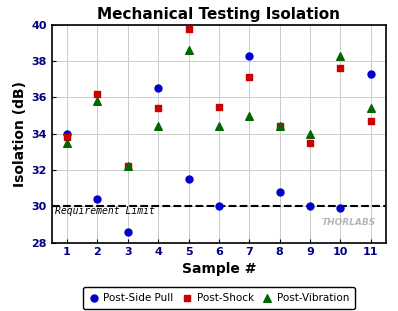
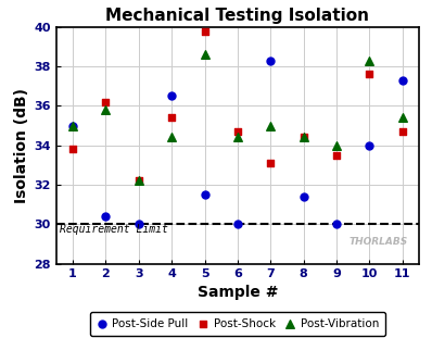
Post-Side Pull/1: 34.0 -> 35.0
Post-Vibration/1: 33.5 -> 35.0
Post-Side Pull/3: 28.6 -> 30.0
Post-Shock/6: 35.5 -> 34.7
Post-Shock/7: 37.1 -> 33.1
Post-Side Pull/8: 30.8 -> 31.4
Post-Side Pull/10: 29.9 -> 34.0
